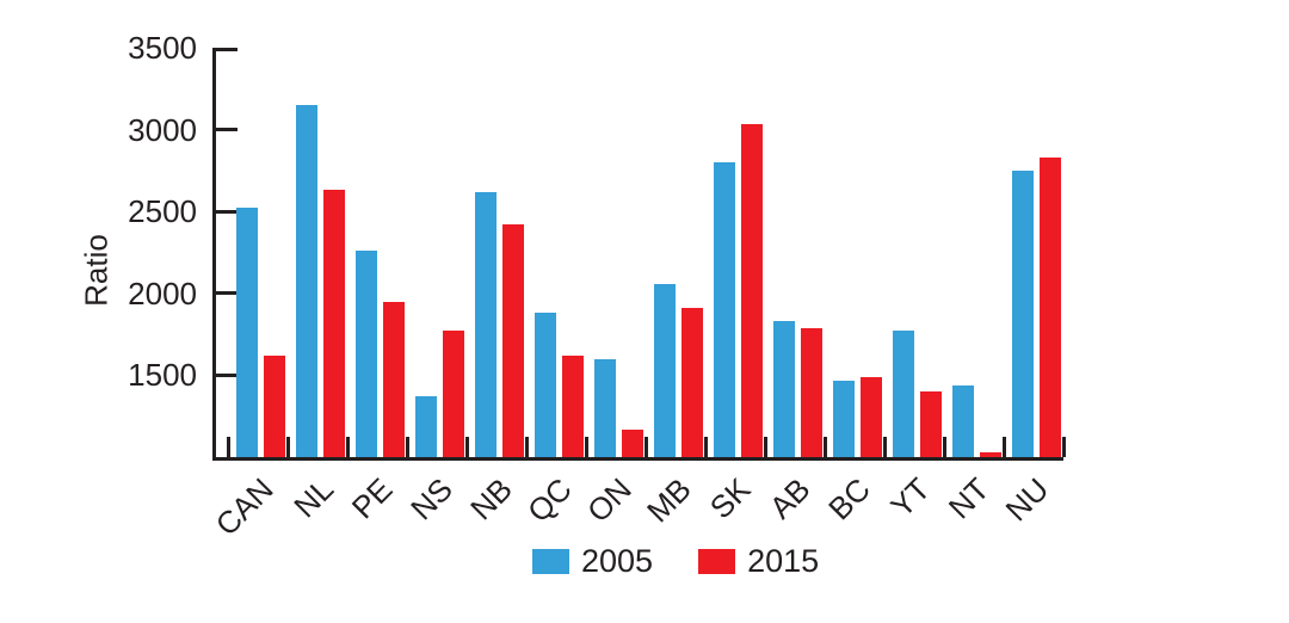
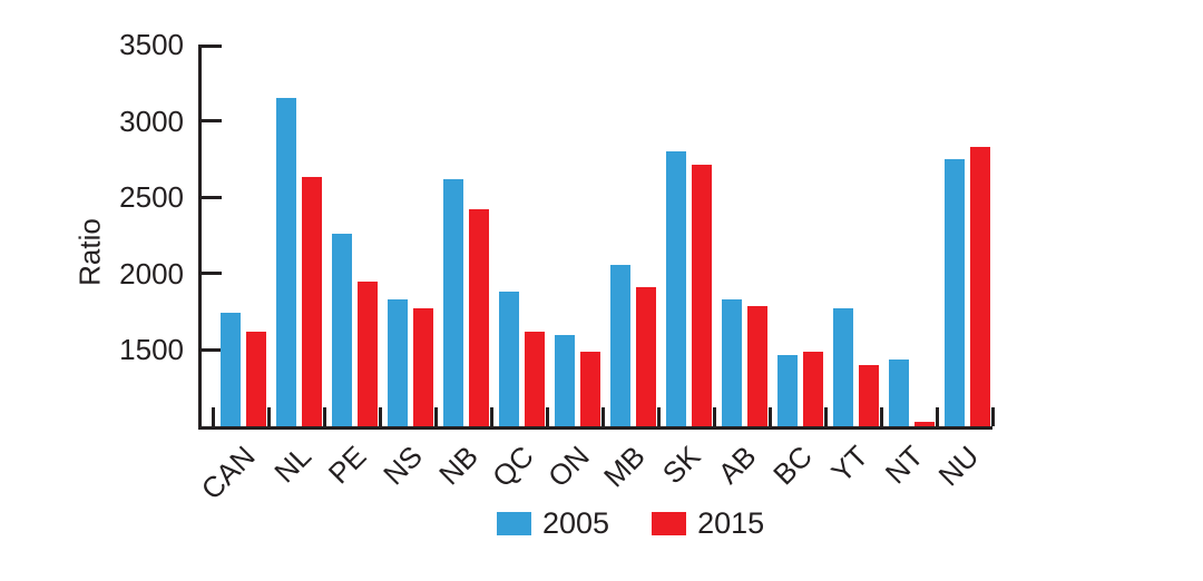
2005/CAN: 2520 -> 1740
2005/NS: 1370 -> 1830
2015/ON: 1170 -> 1490
2015/SK: 3030 -> 2710
